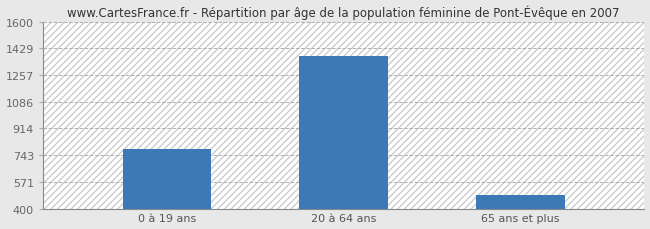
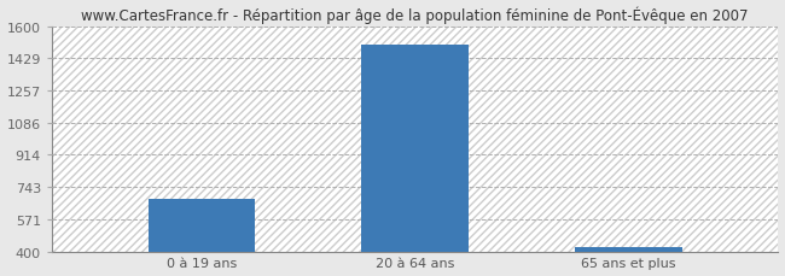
0 à 19 ans: 780 -> 680
20 à 64 ans: 1380 -> 1500
65 ans et plus: 490 -> 420
